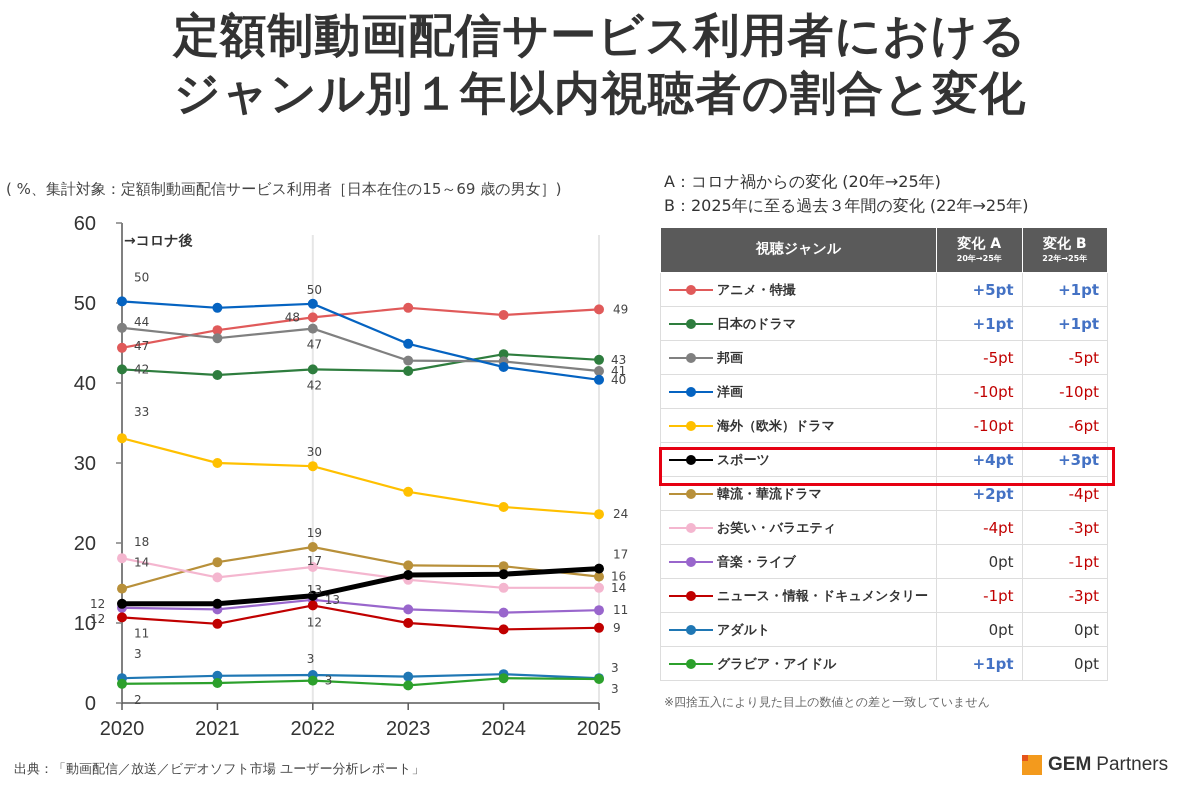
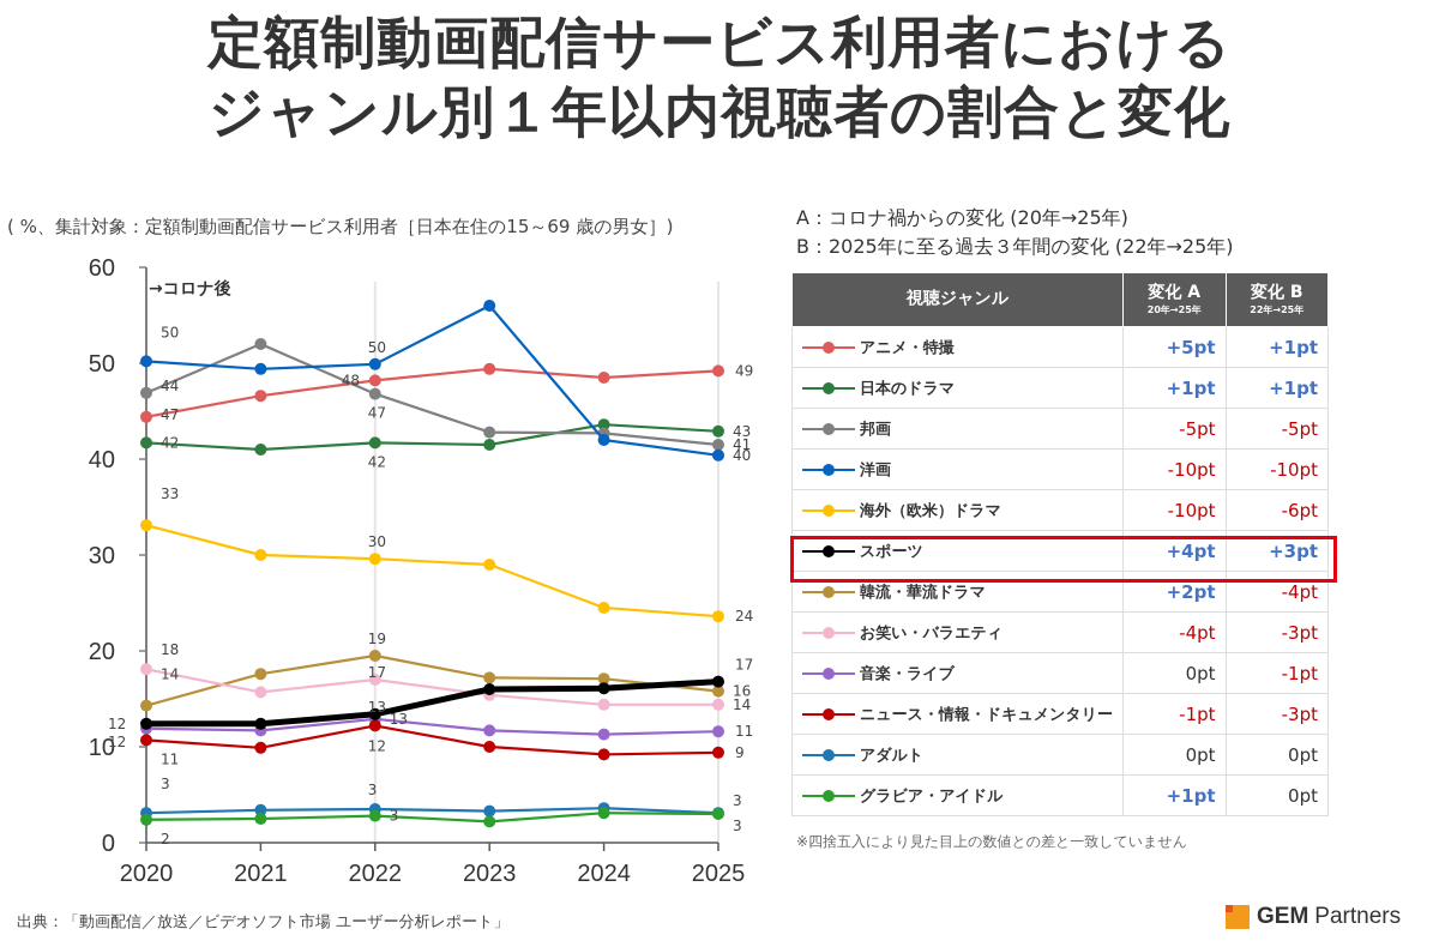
邦画/2021: 46 -> 52
洋画/2023: 45 -> 56
海外（欧米）ドラマ/2023: 26 -> 29
